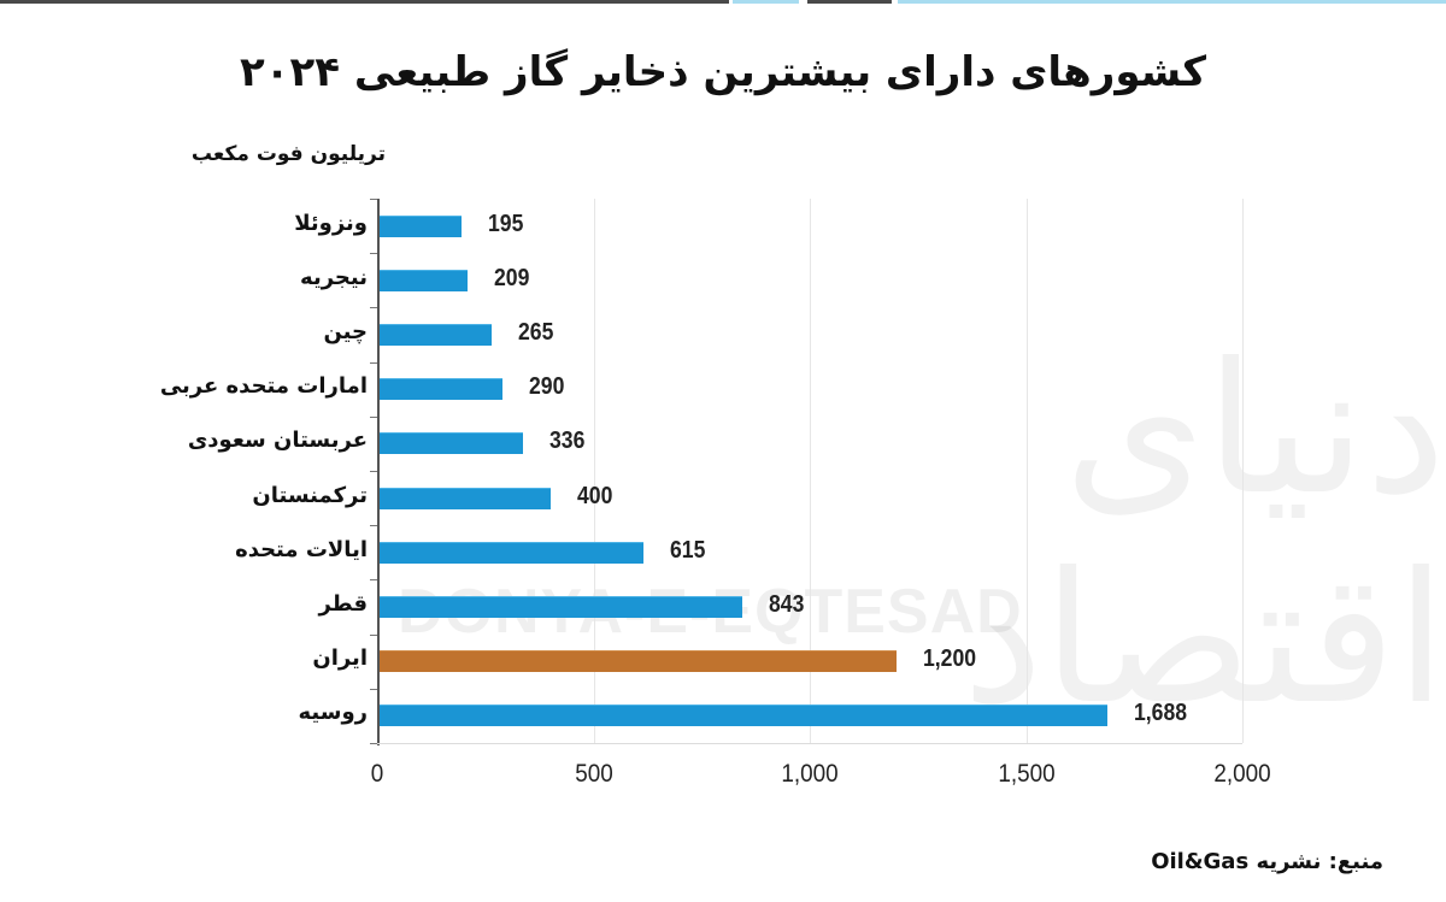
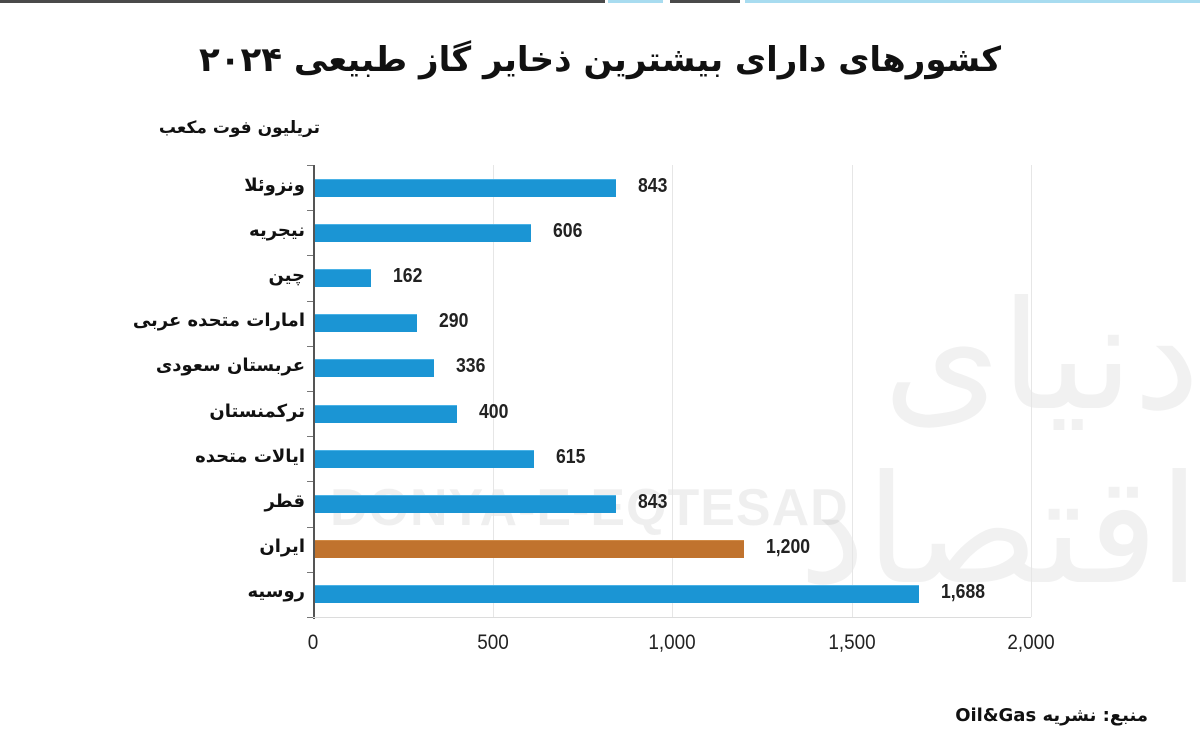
ونزوئلا: 195 -> 843
نیجریه: 209 -> 606
چین: 265 -> 162
